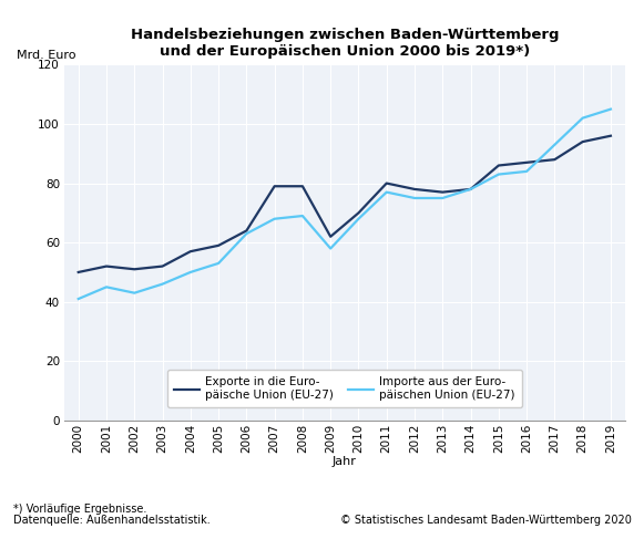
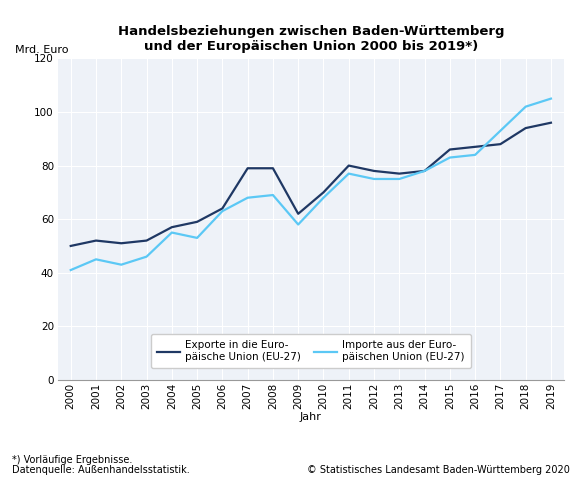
Importe aus der Euro- päischen Union (EU-27)/2004: 50 -> 55
